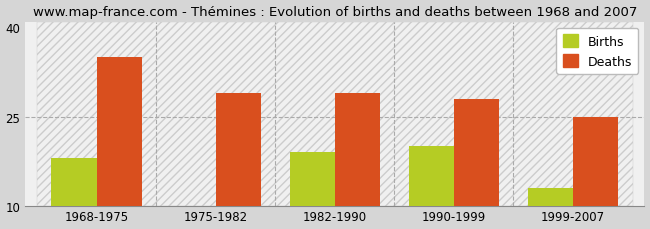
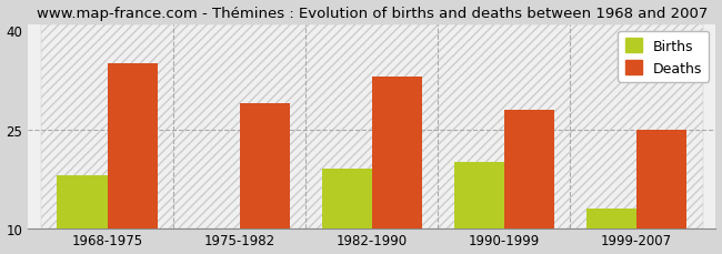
Deaths/1982-1990: 29 -> 33
